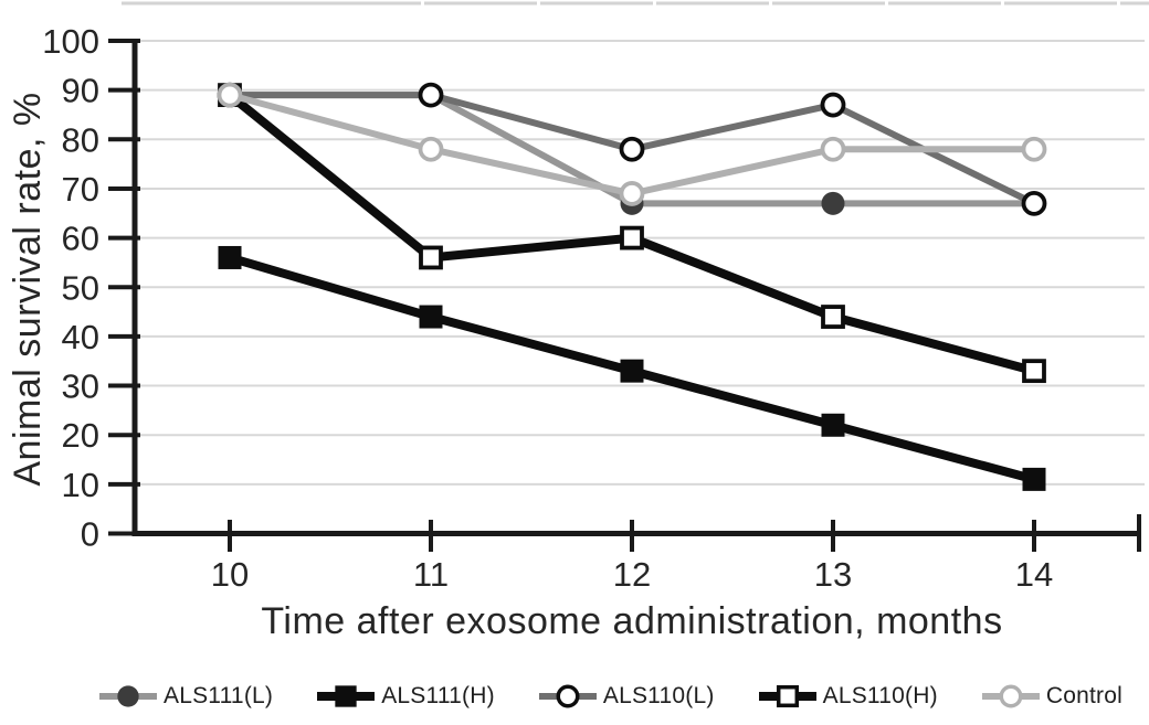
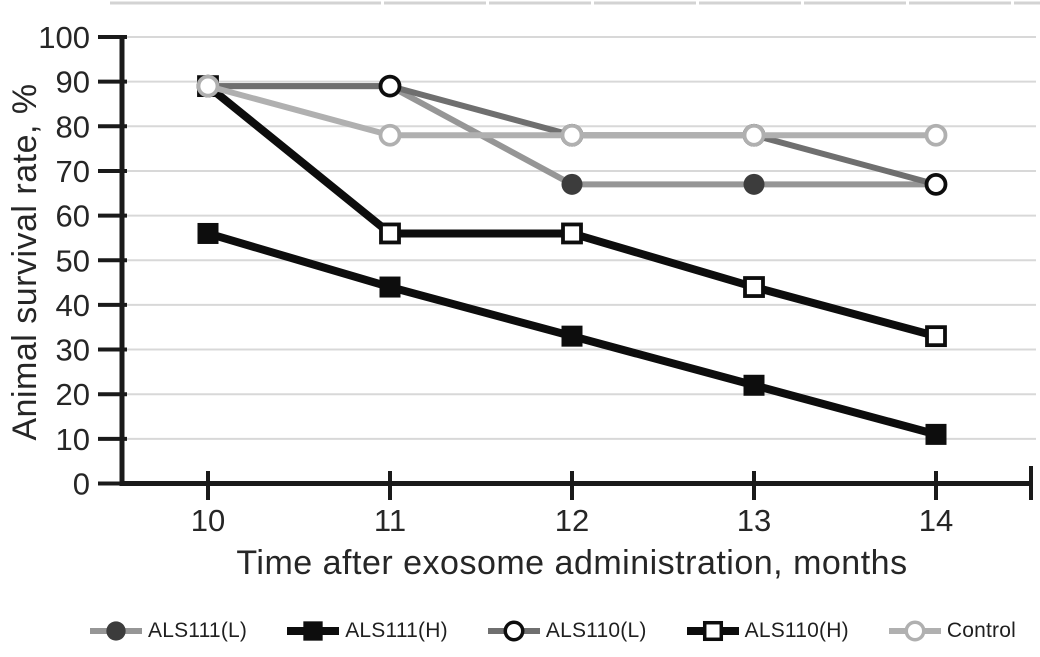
ALS110(H)/12: 60 -> 56
Control/12: 69 -> 78
ALS110(L)/13: 87 -> 78
